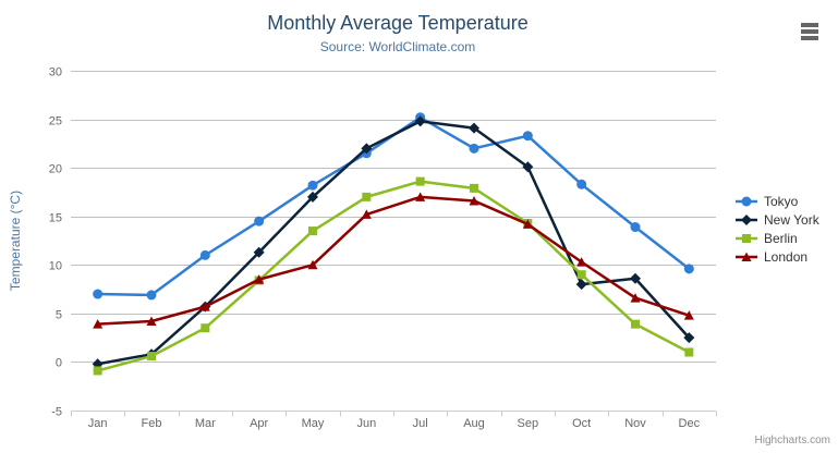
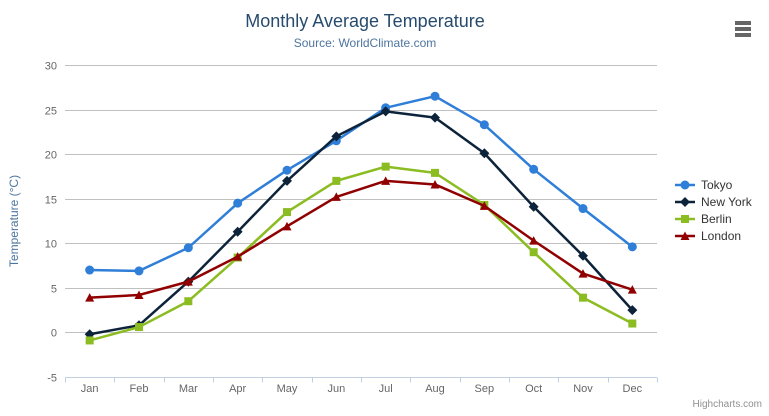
Tokyo/Mar: 11 -> 10
London/May: 10 -> 12
Tokyo/Aug: 22 -> 26
New York/Oct: 8 -> 14
